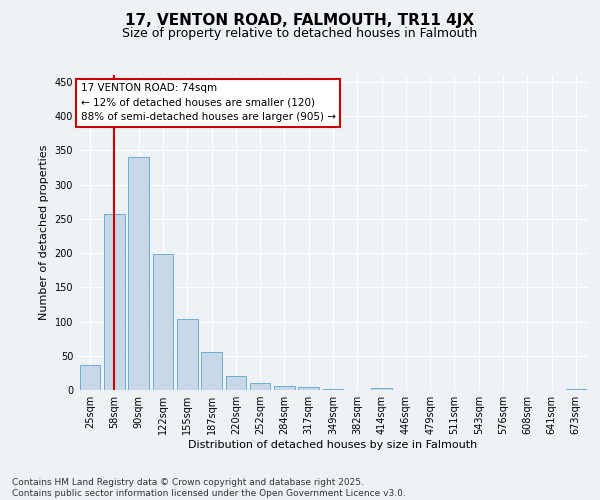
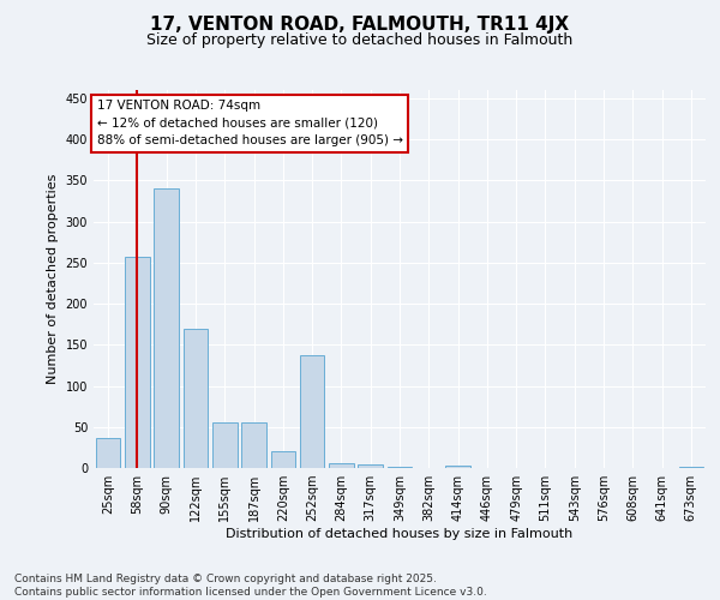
122sqm: 198 -> 170
155sqm: 103 -> 56
252sqm: 10 -> 138
